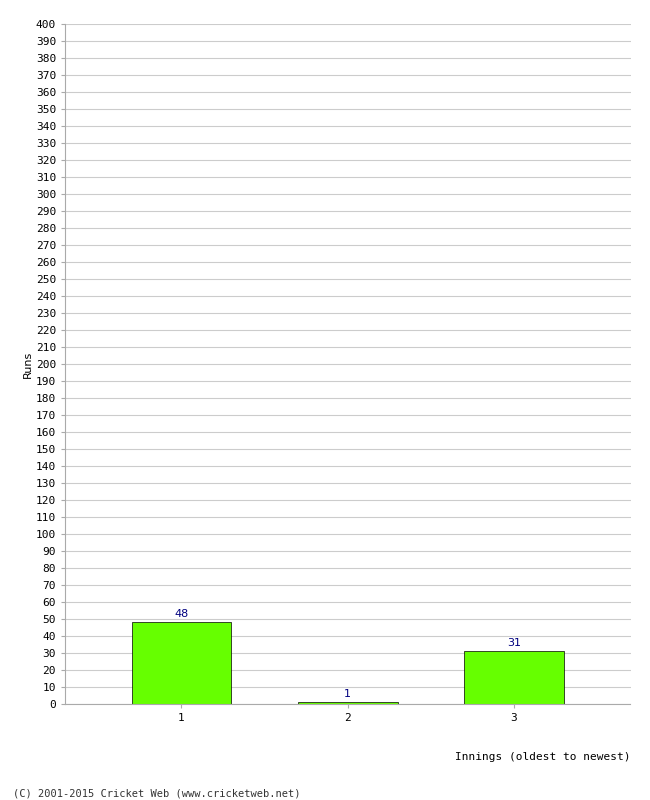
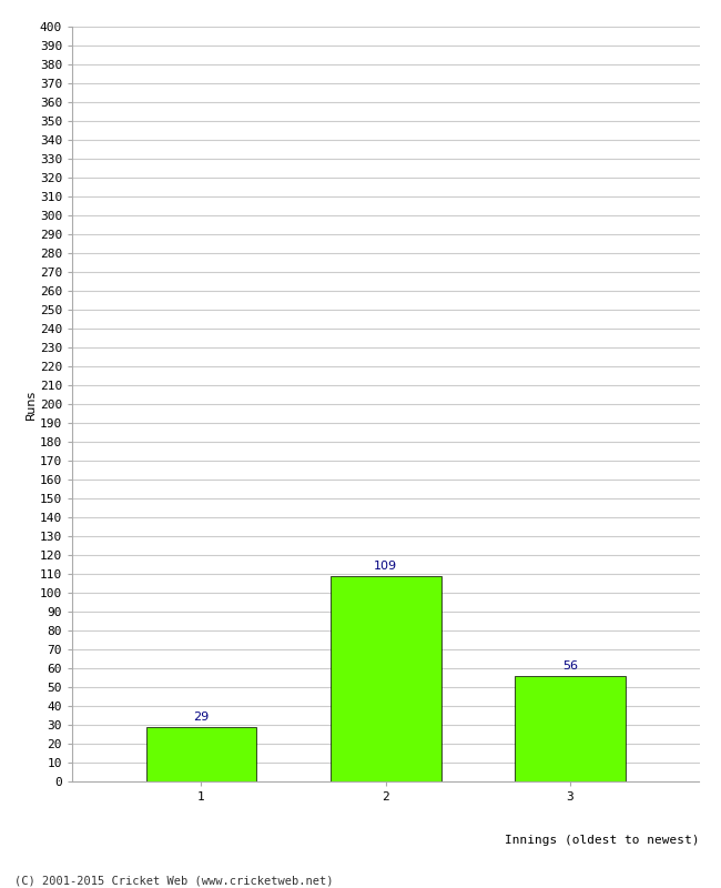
1: 48 -> 29
2: 1 -> 109
3: 31 -> 56
